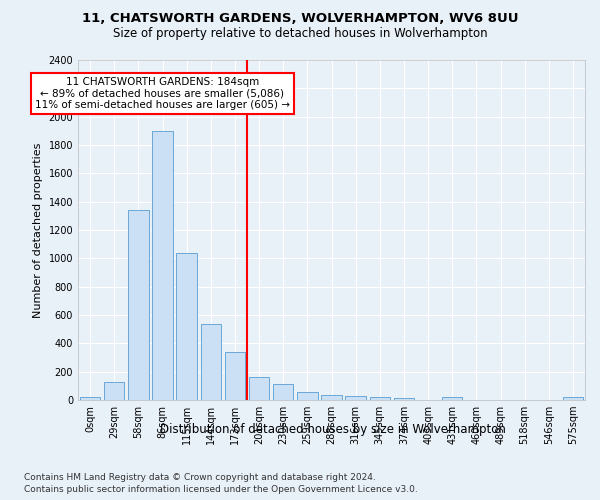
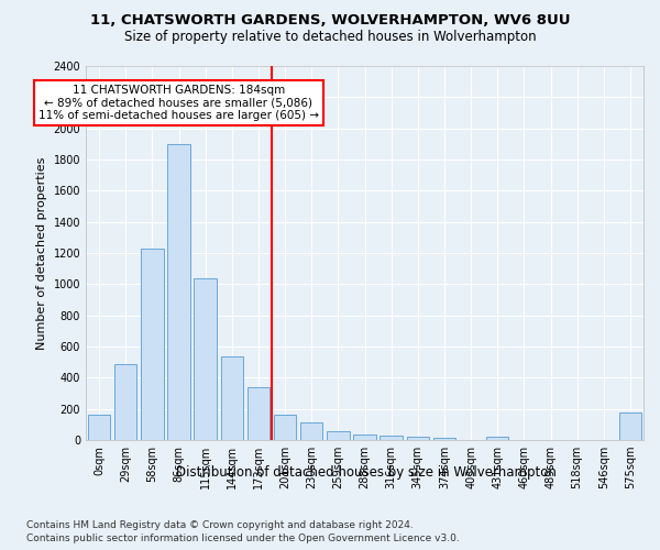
0sqm: 20 -> 160
29sqm: 130 -> 490
58sqm: 1340 -> 1230
575sqm: 20 -> 180
